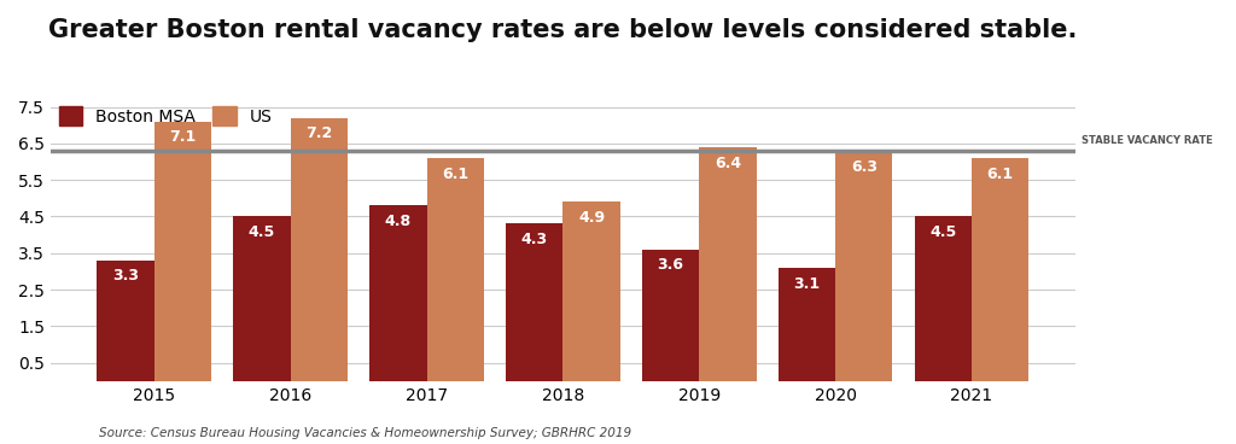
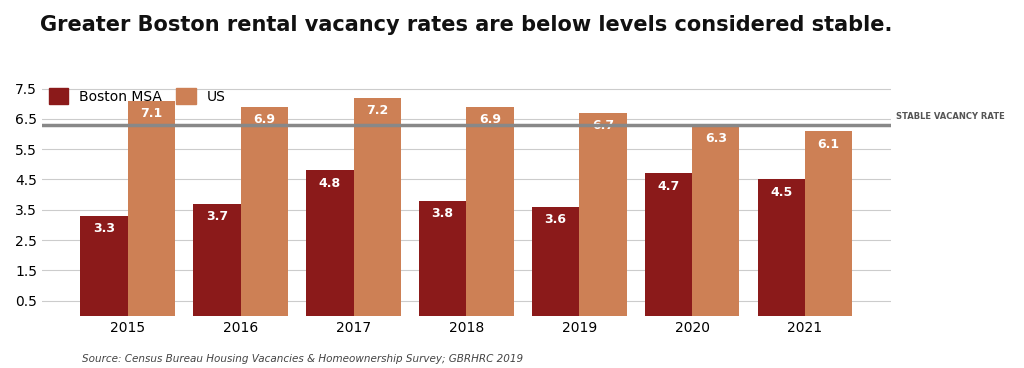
Boston MSA/2016: 4.5 -> 3.7
US/2016: 7.2 -> 6.9
US/2017: 6.1 -> 7.2
Boston MSA/2018: 4.3 -> 3.8
US/2018: 4.9 -> 6.9
US/2019: 6.4 -> 6.7
Boston MSA/2020: 3.1 -> 4.7
